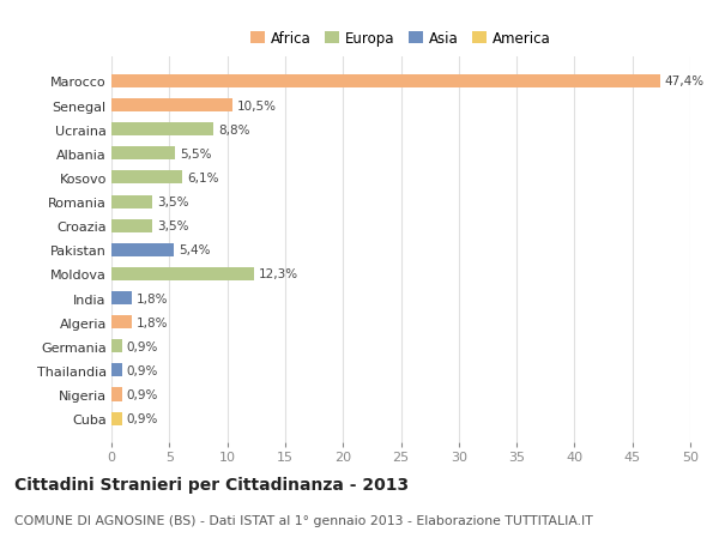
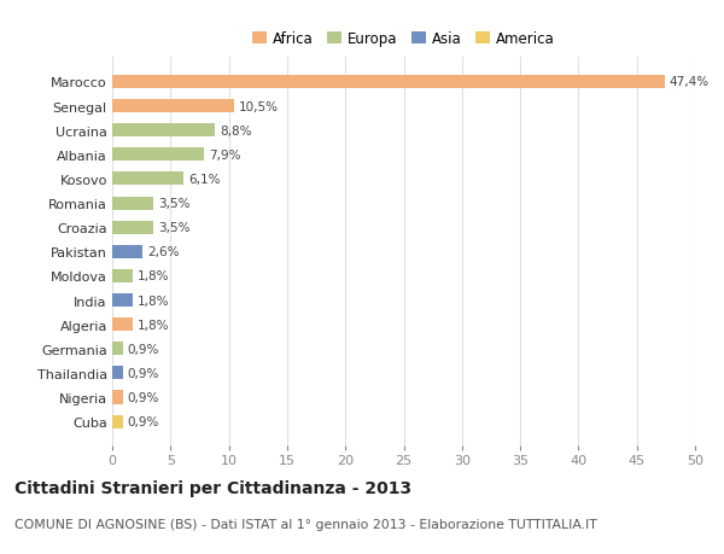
Albania: 5,5% -> 7,9%
Pakistan: 5,4% -> 2,6%
Moldova: 12,3% -> 1,8%
